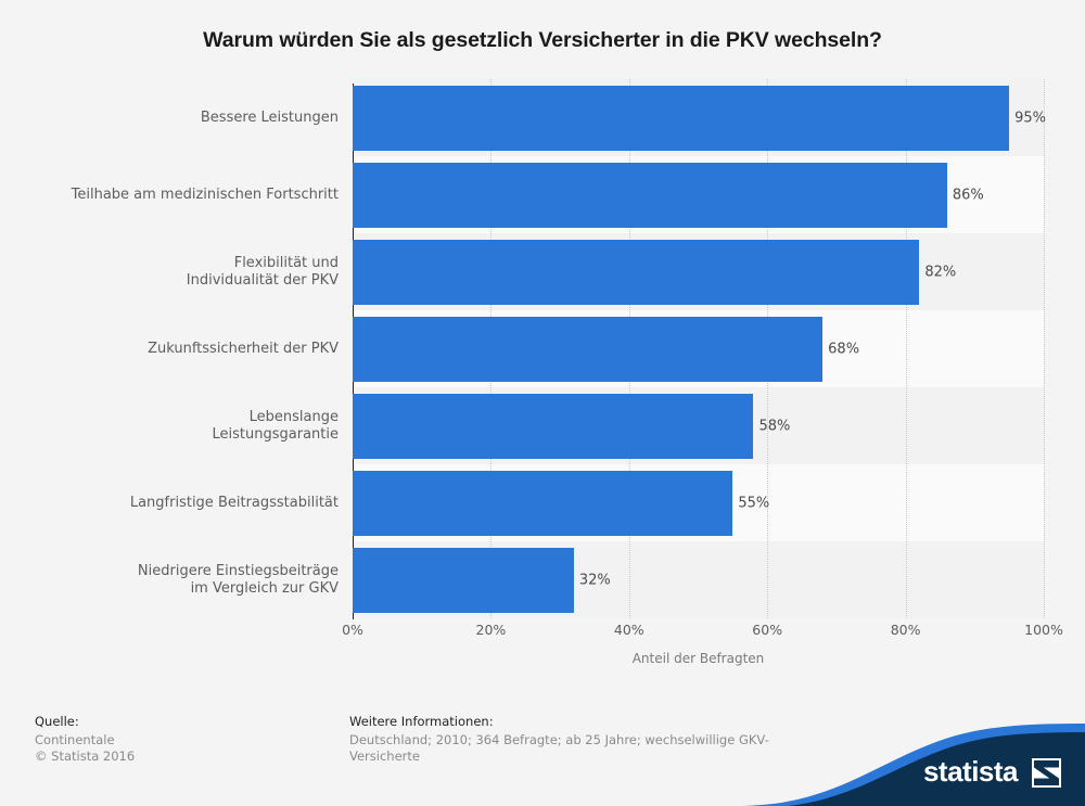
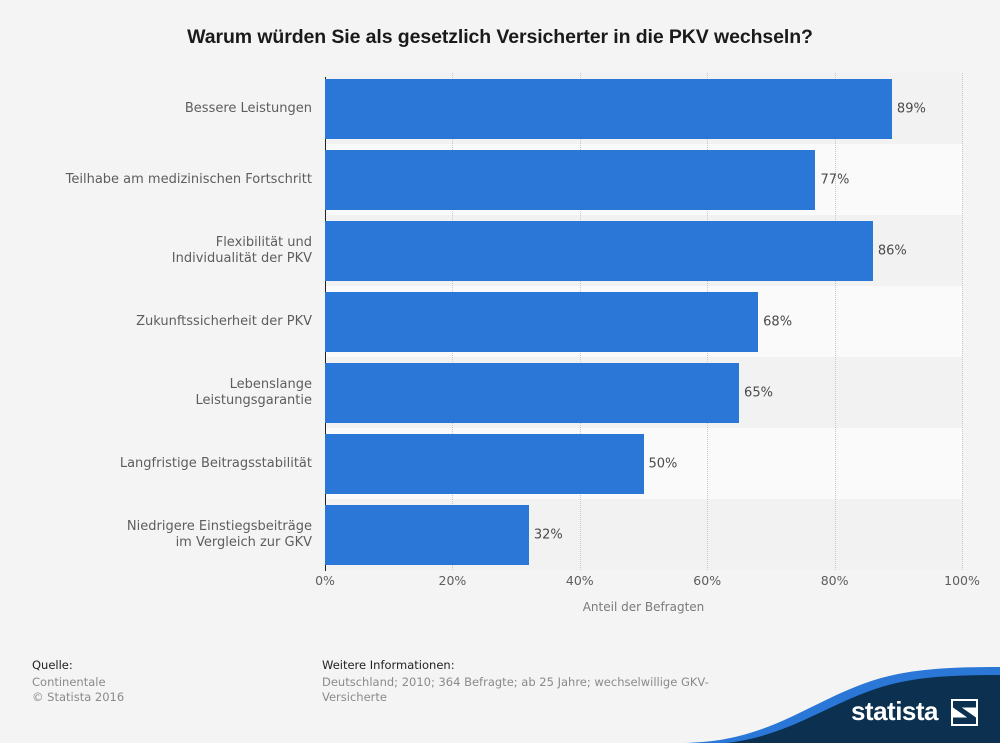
Bessere Leistungen: 95% -> 89%
Teilhabe am medizinischen Fortschritt: 86% -> 77%
Flexibilität und Individualität der PKV: 82% -> 86%
Lebenslange Leistungsgarantie: 58% -> 65%
Langfristige Beitragsstabilität: 55% -> 50%
